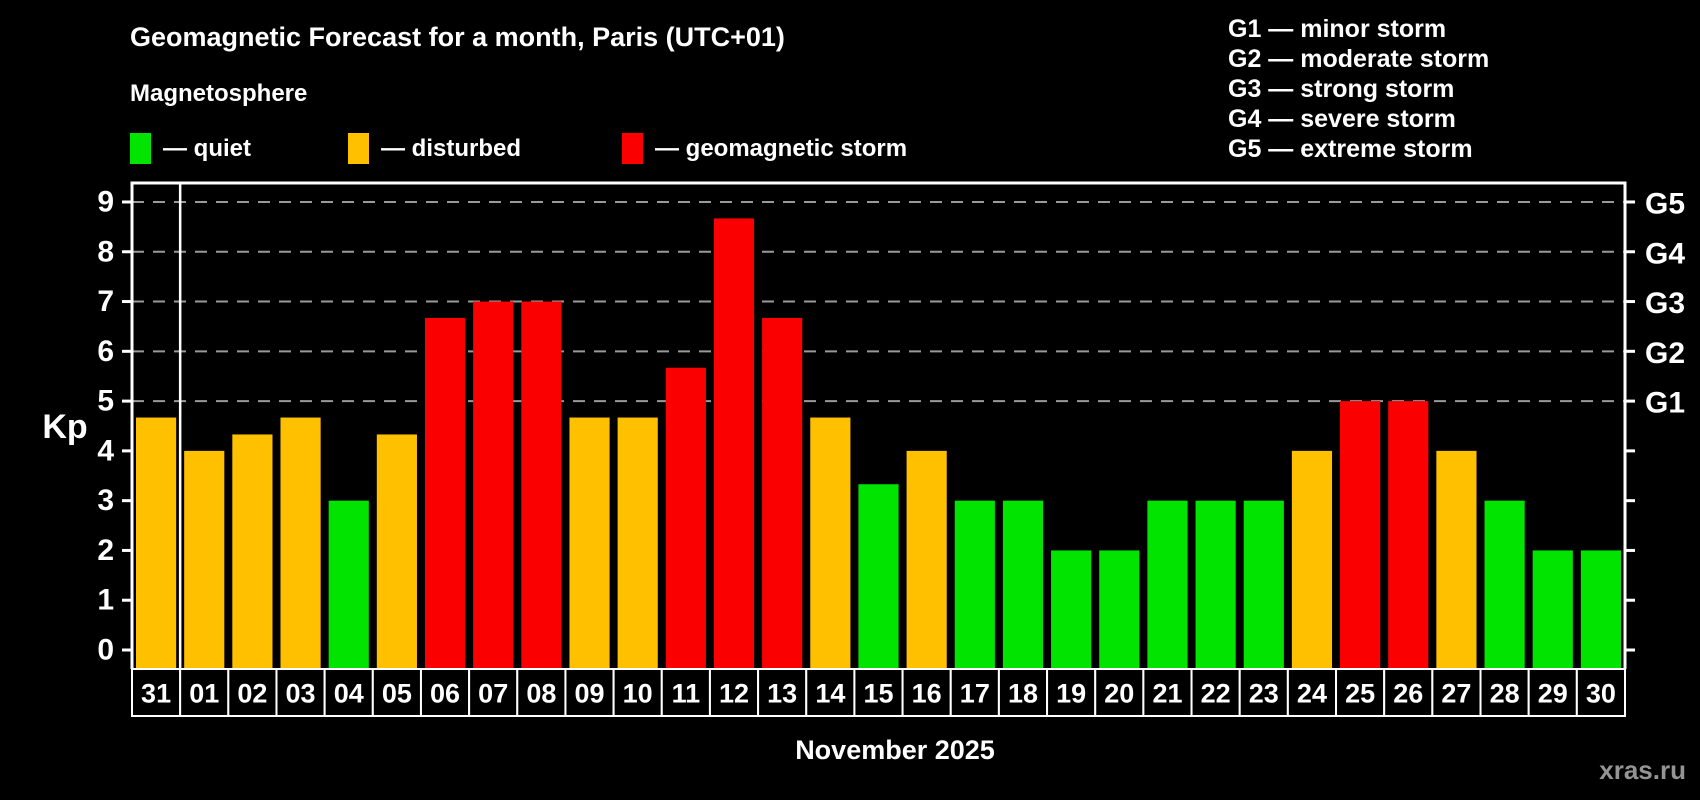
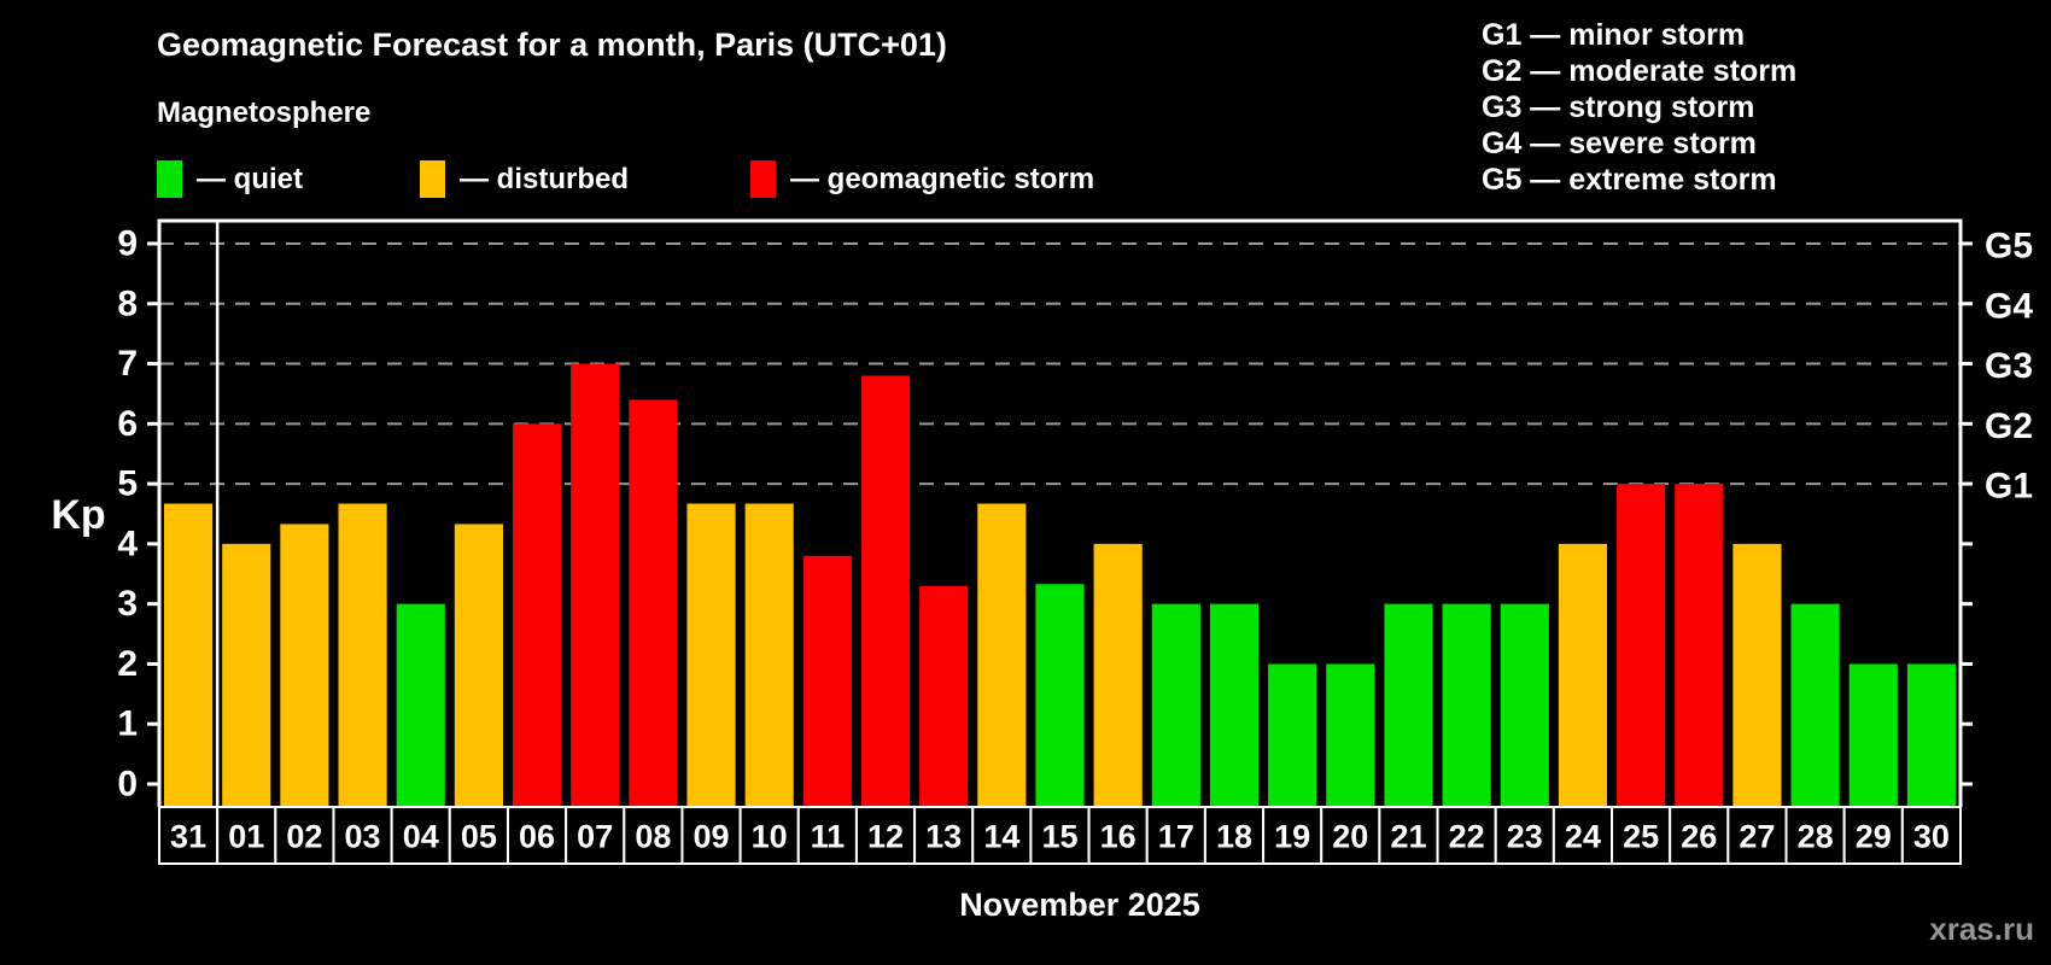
06: 6.7 -> 6.0
08: 7.0 -> 6.4
11: 5.7 -> 3.8
12: 8.7 -> 6.8
13: 6.7 -> 3.3
